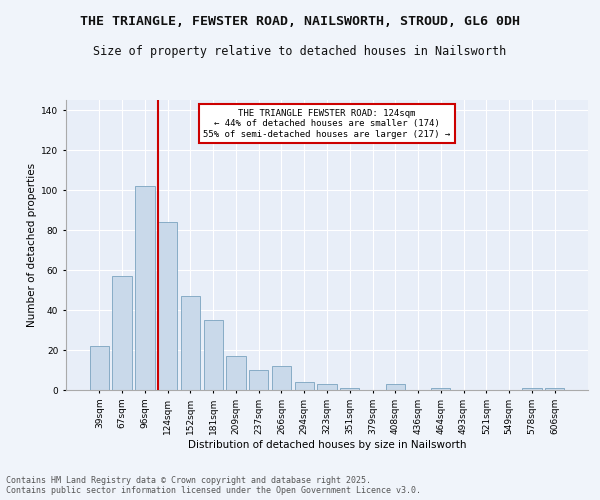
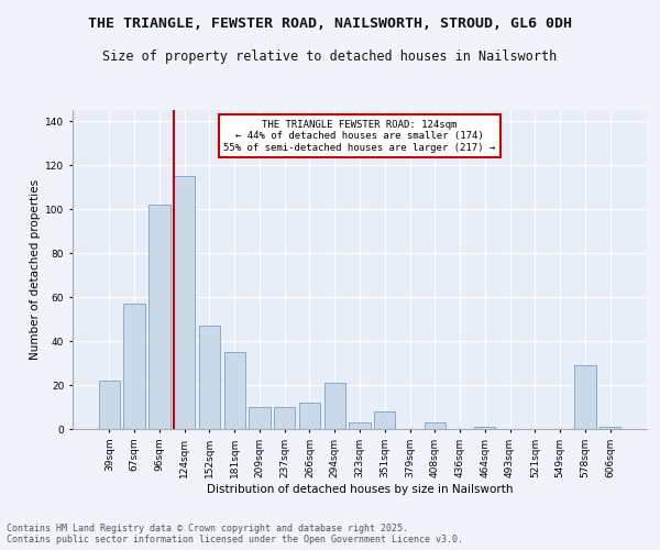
124sqm: 84 -> 115
209sqm: 17 -> 10
294sqm: 4 -> 21
351sqm: 1 -> 8
578sqm: 1 -> 29
